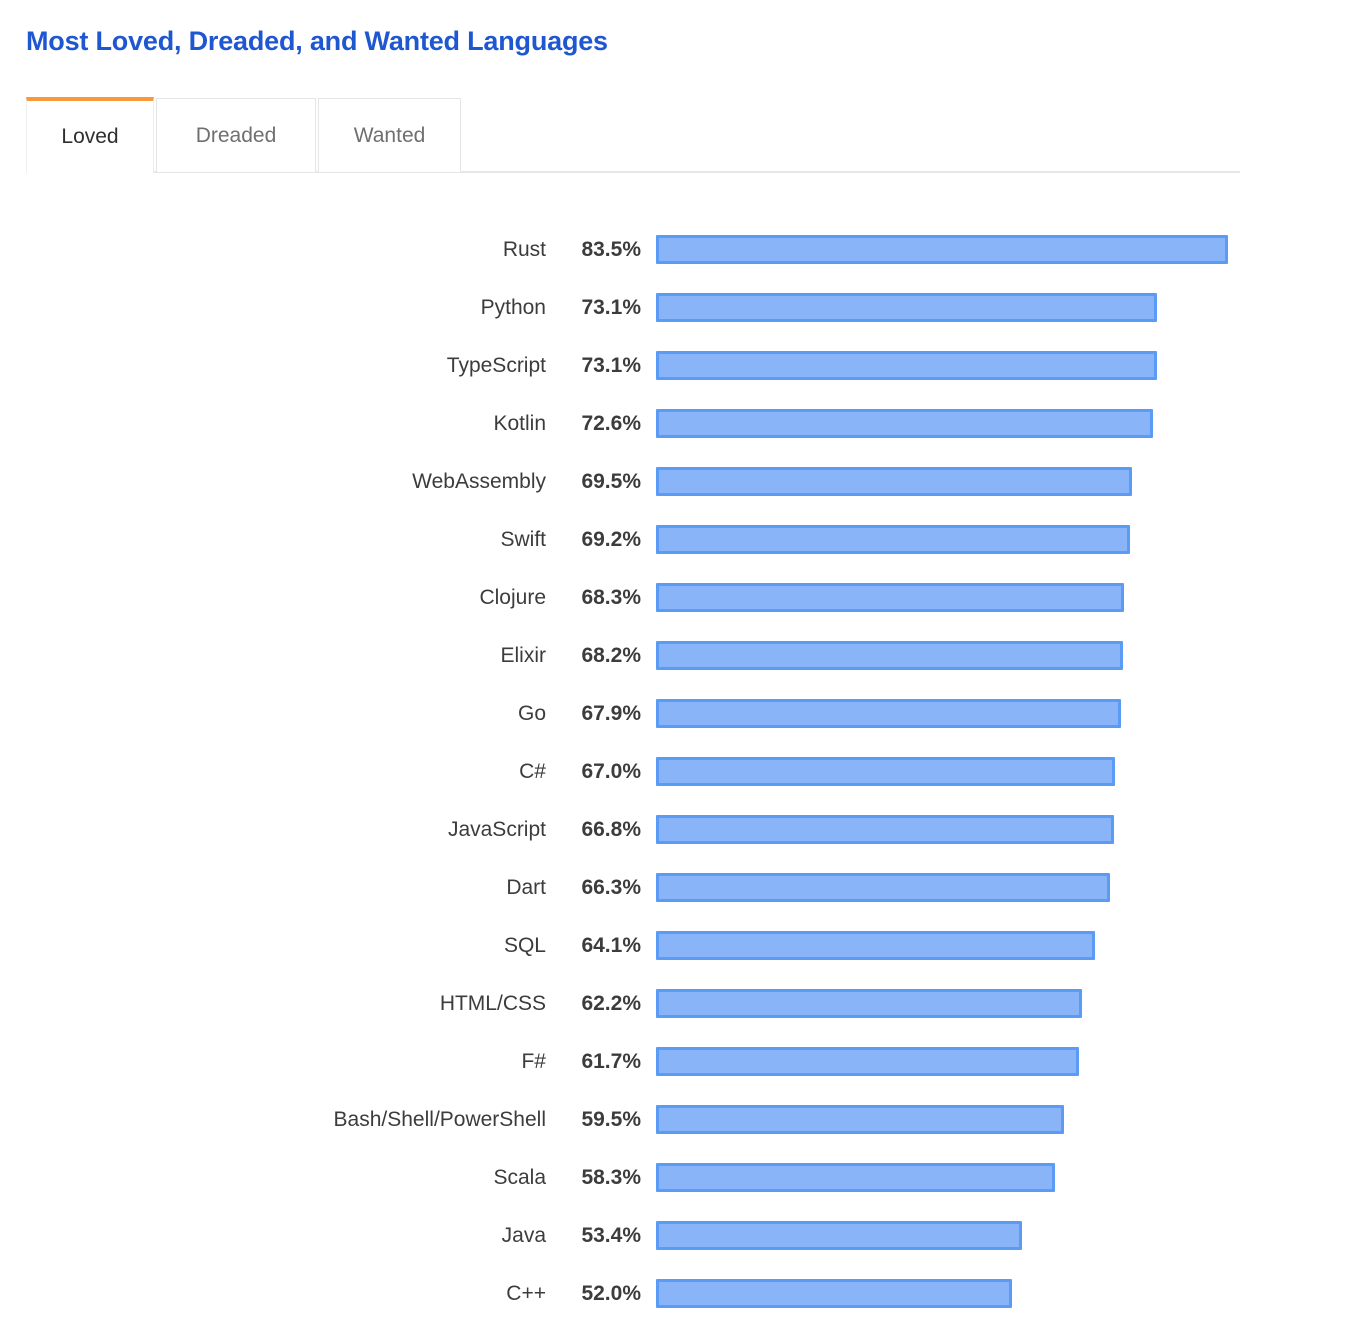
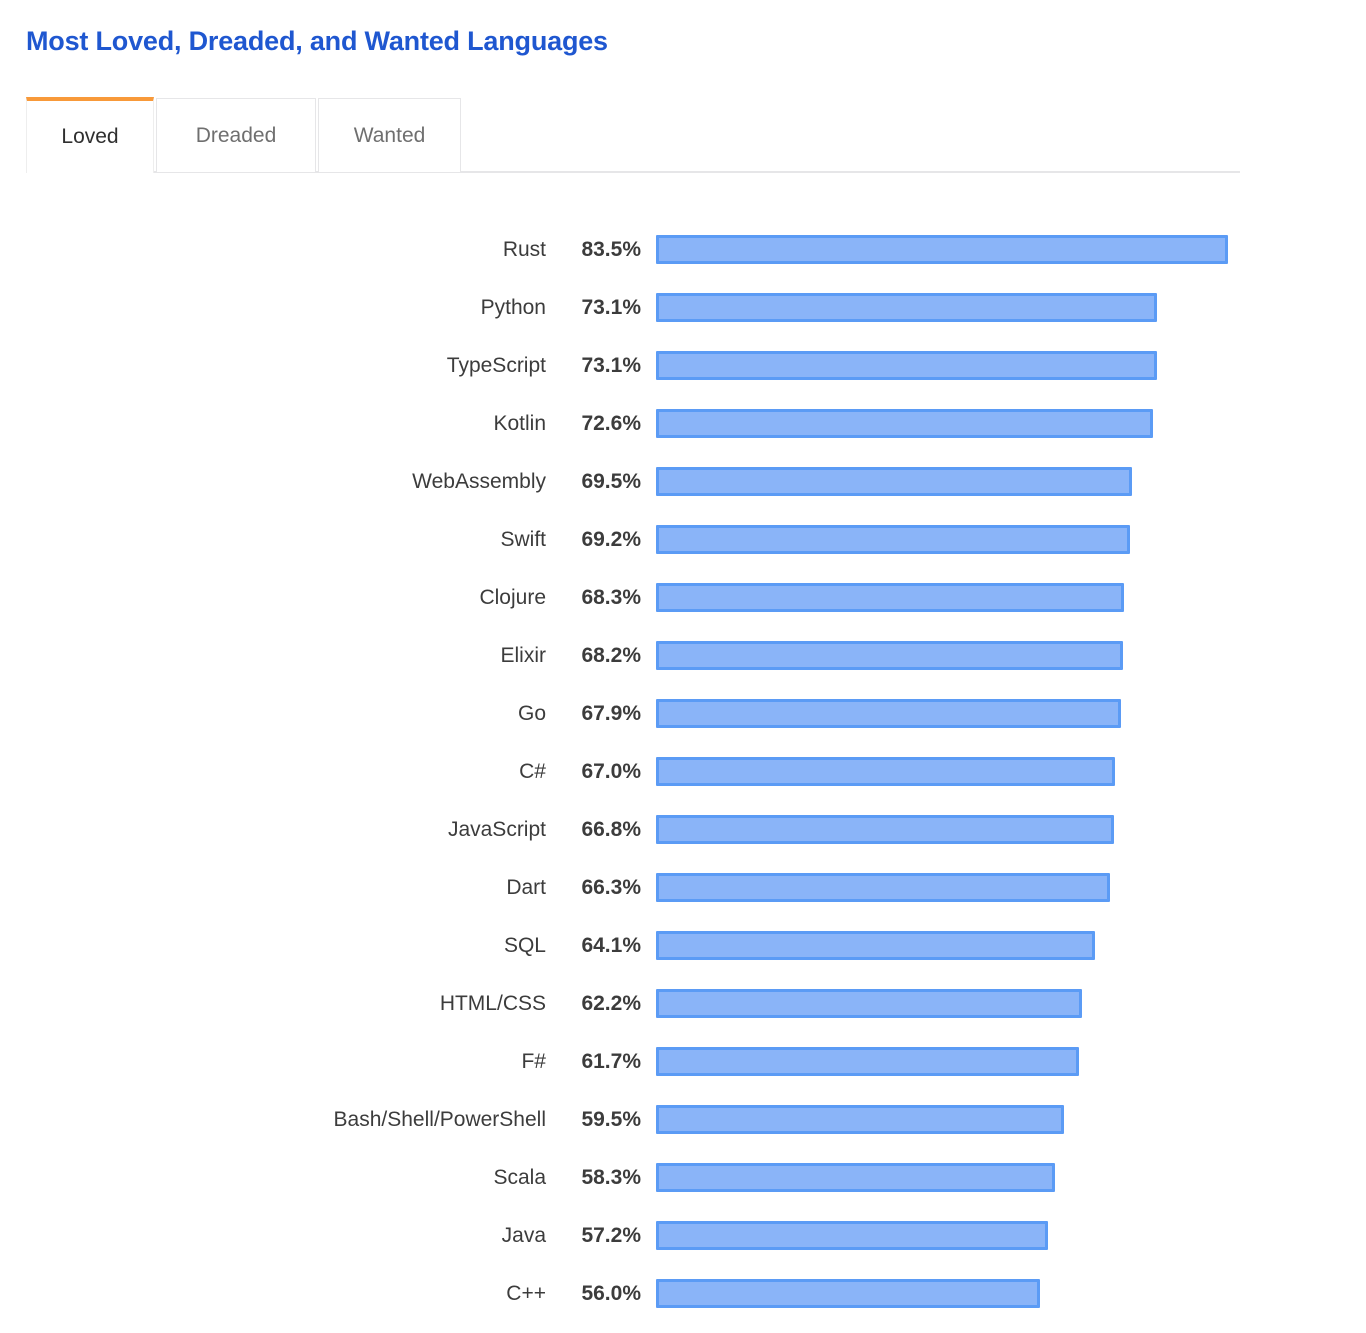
Java: 53.4% -> 57.2%
C++: 52.0% -> 56.0%
